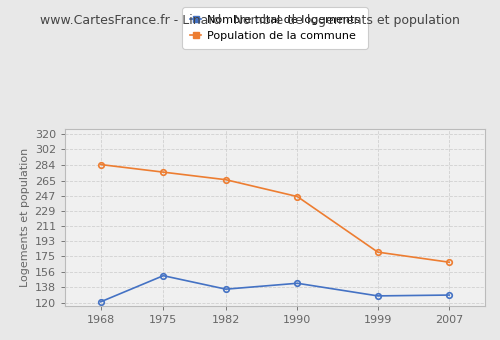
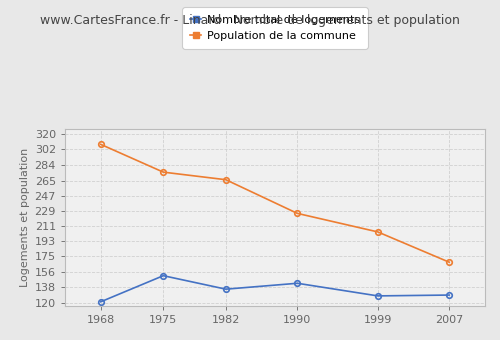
Population de la commune/1968: 284 -> 308
Population de la commune/1990: 246 -> 226
Population de la commune/1999: 180 -> 204
